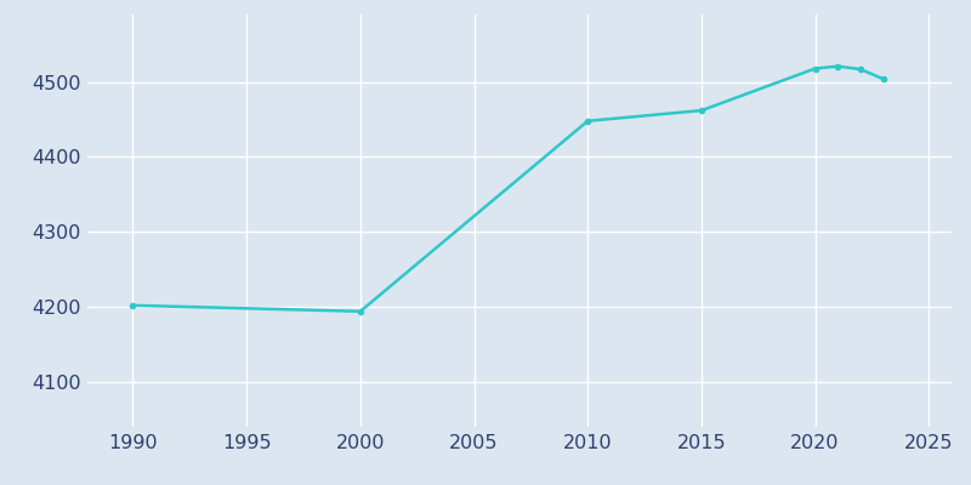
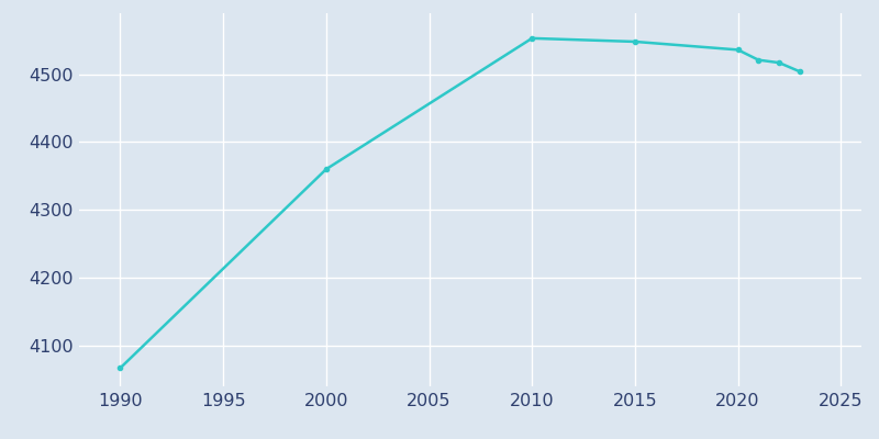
1990: 4202 -> 4067
2000: 4194 -> 4360
2010: 4448 -> 4553
2015: 4462 -> 4548
2020: 4518 -> 4536
